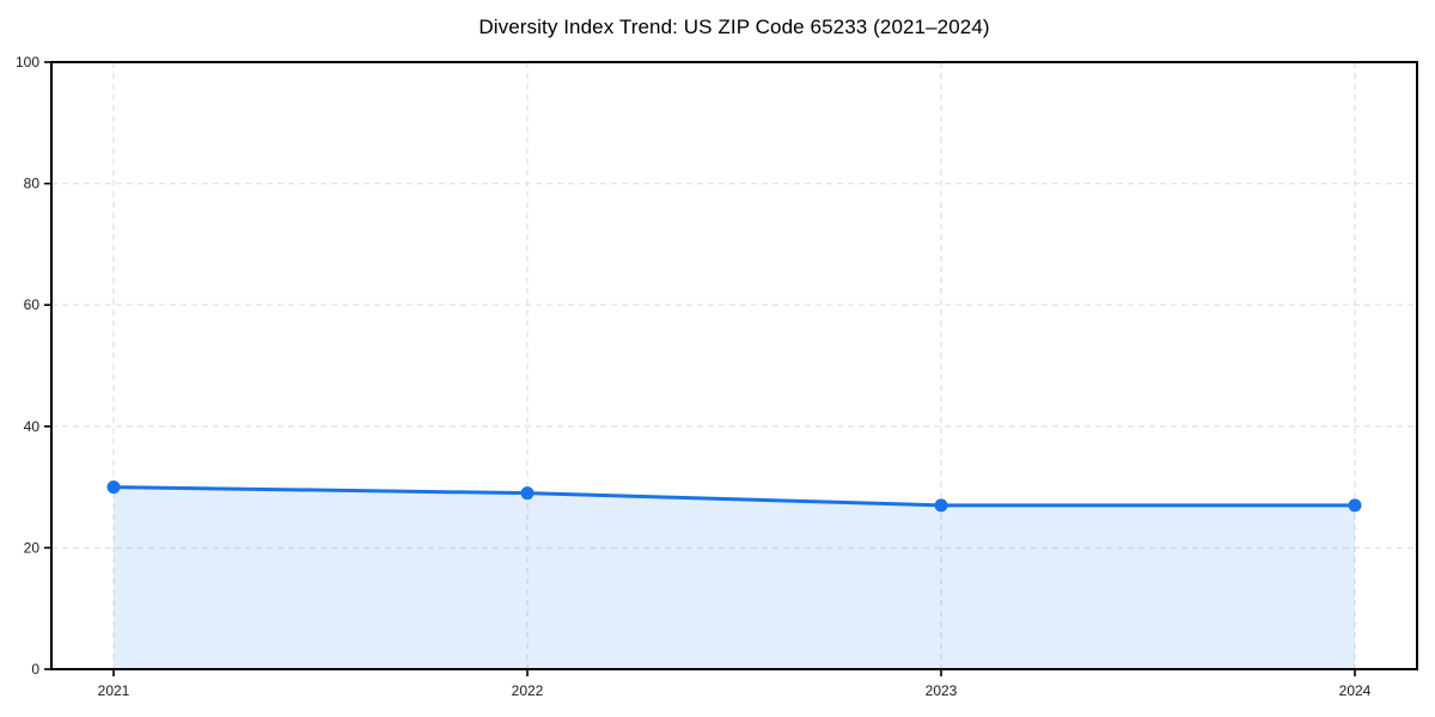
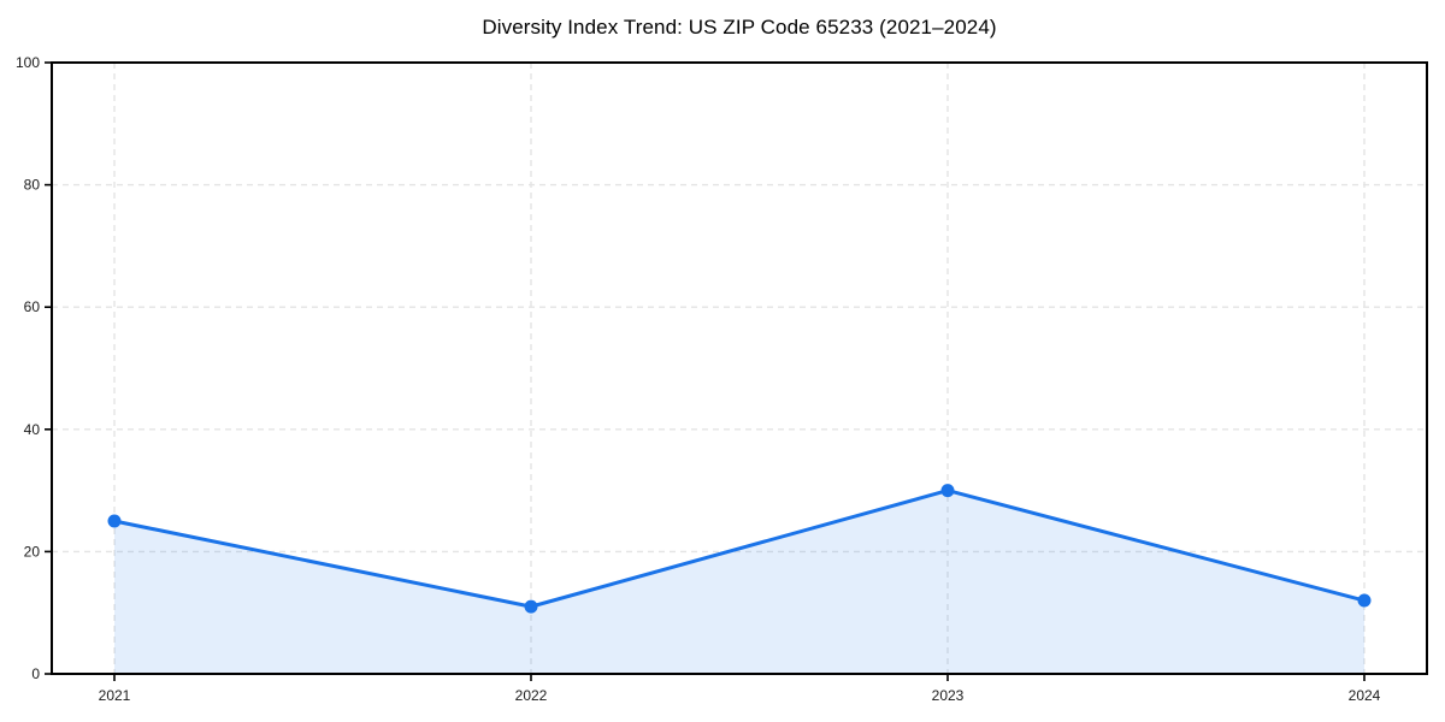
2021: 30 -> 25
2022: 29 -> 11
2023: 27 -> 30
2024: 27 -> 12
